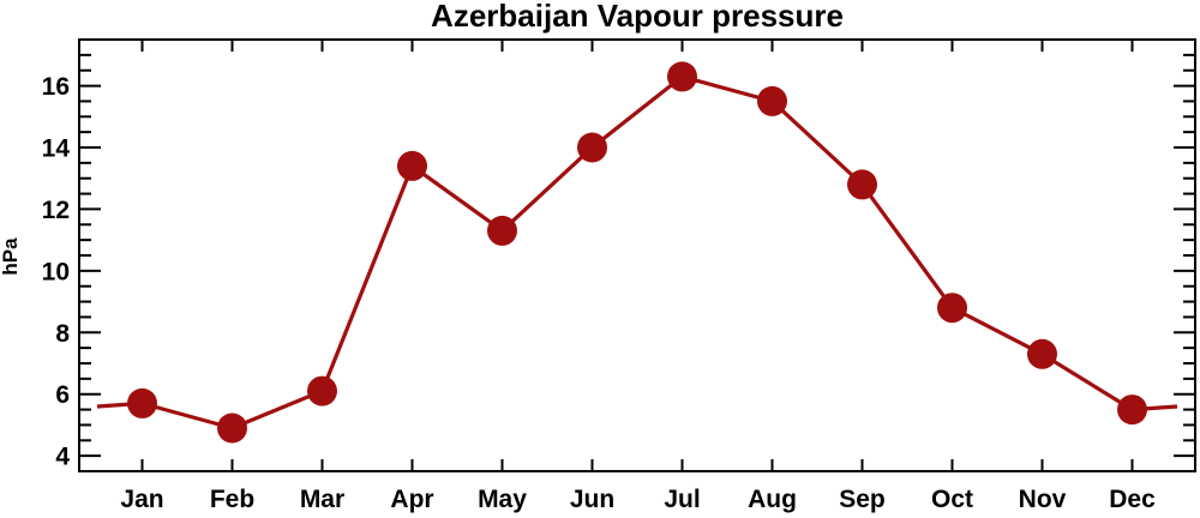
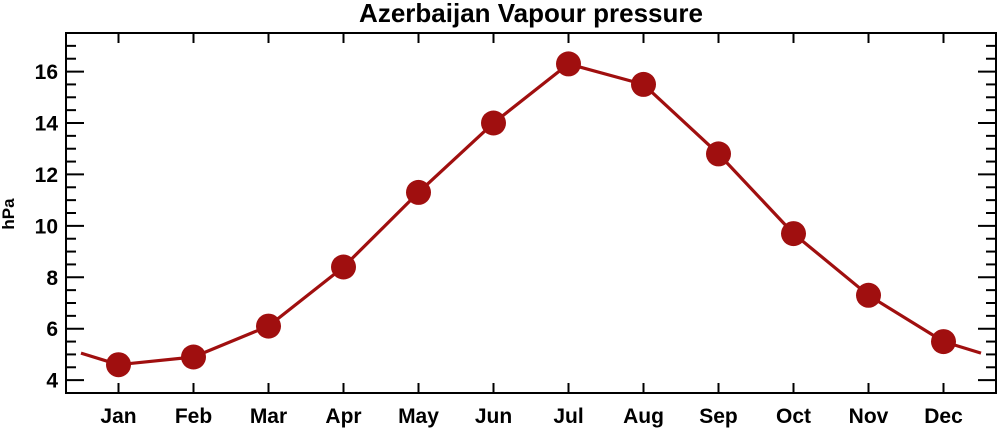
Jan: 5.7 -> 4.6
Apr: 13.4 -> 8.4
Oct: 8.8 -> 9.7
